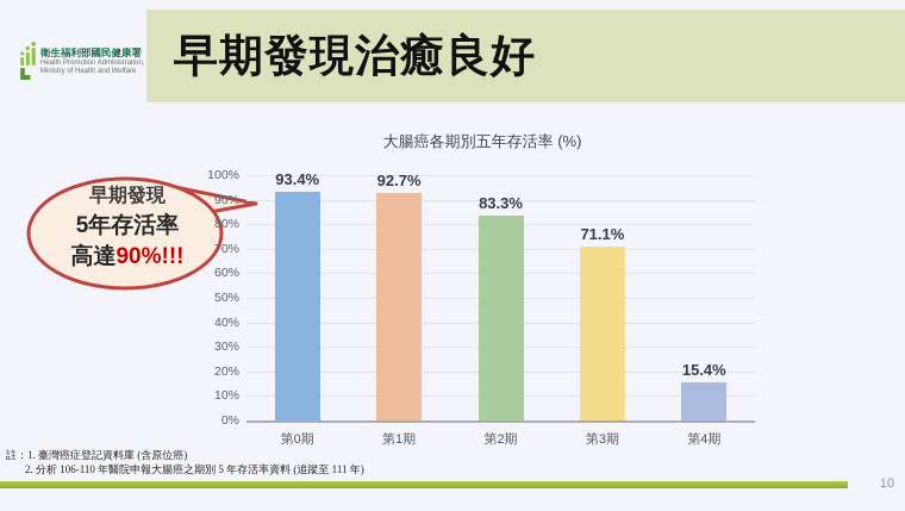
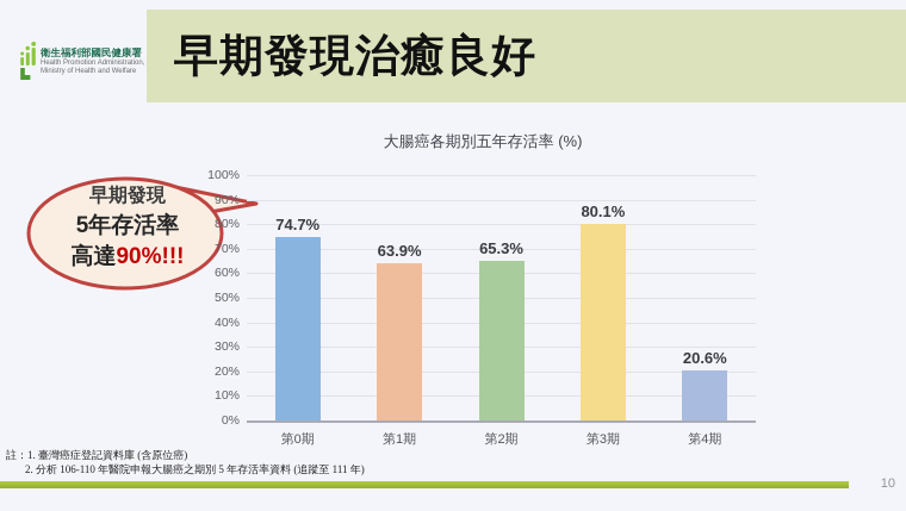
第0期: 93.4% -> 74.7%
第1期: 92.7% -> 63.9%
第2期: 83.3% -> 65.3%
第3期: 71.1% -> 80.1%
第4期: 15.4% -> 20.6%
